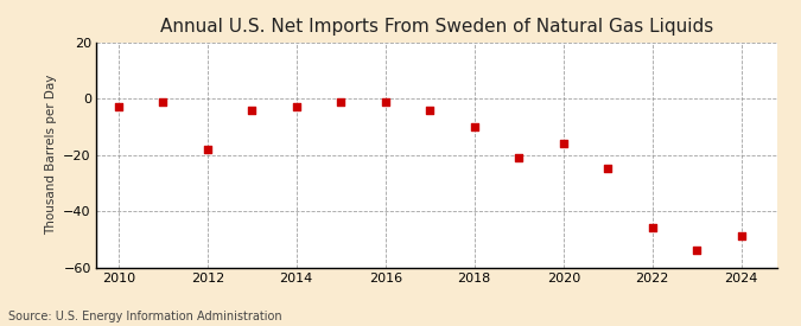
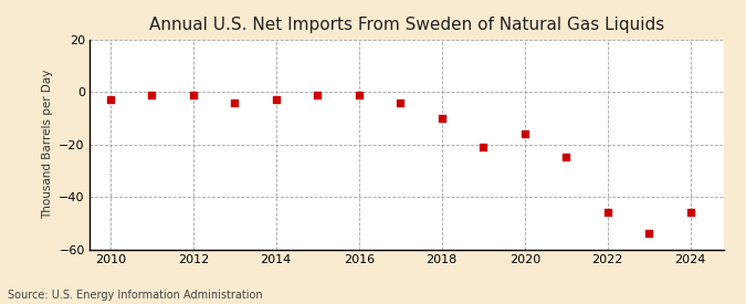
2012: -18 -> -1
2024: -49 -> -46
